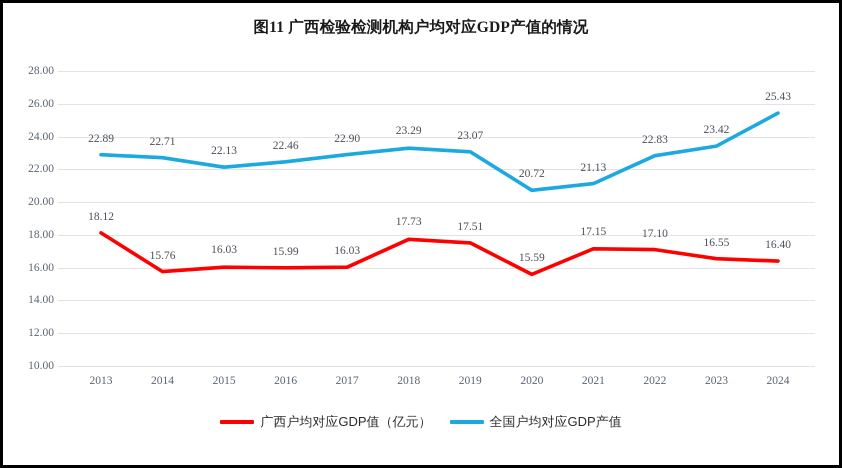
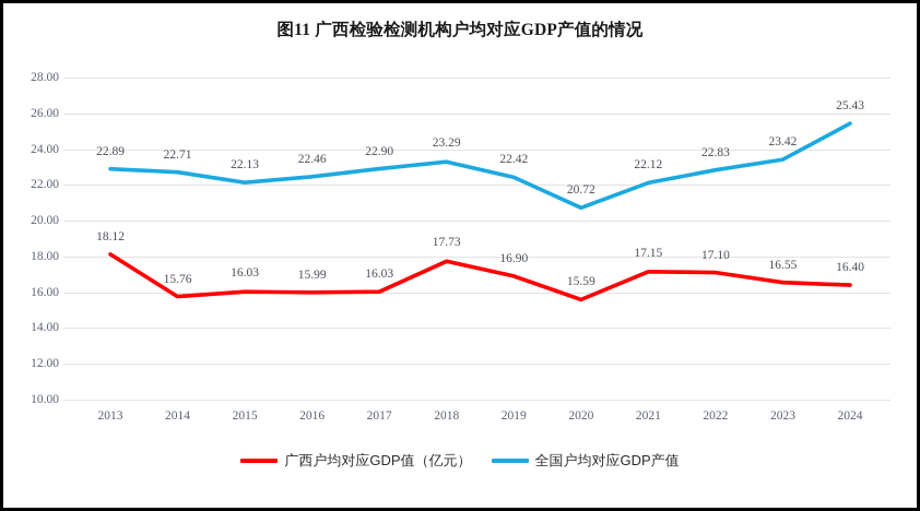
广西户均对应GDP值（亿元）/2019: 17.51 -> 16.90
全国户均对应GDP产值/2019: 23.07 -> 22.42
全国户均对应GDP产值/2021: 21.13 -> 22.12
